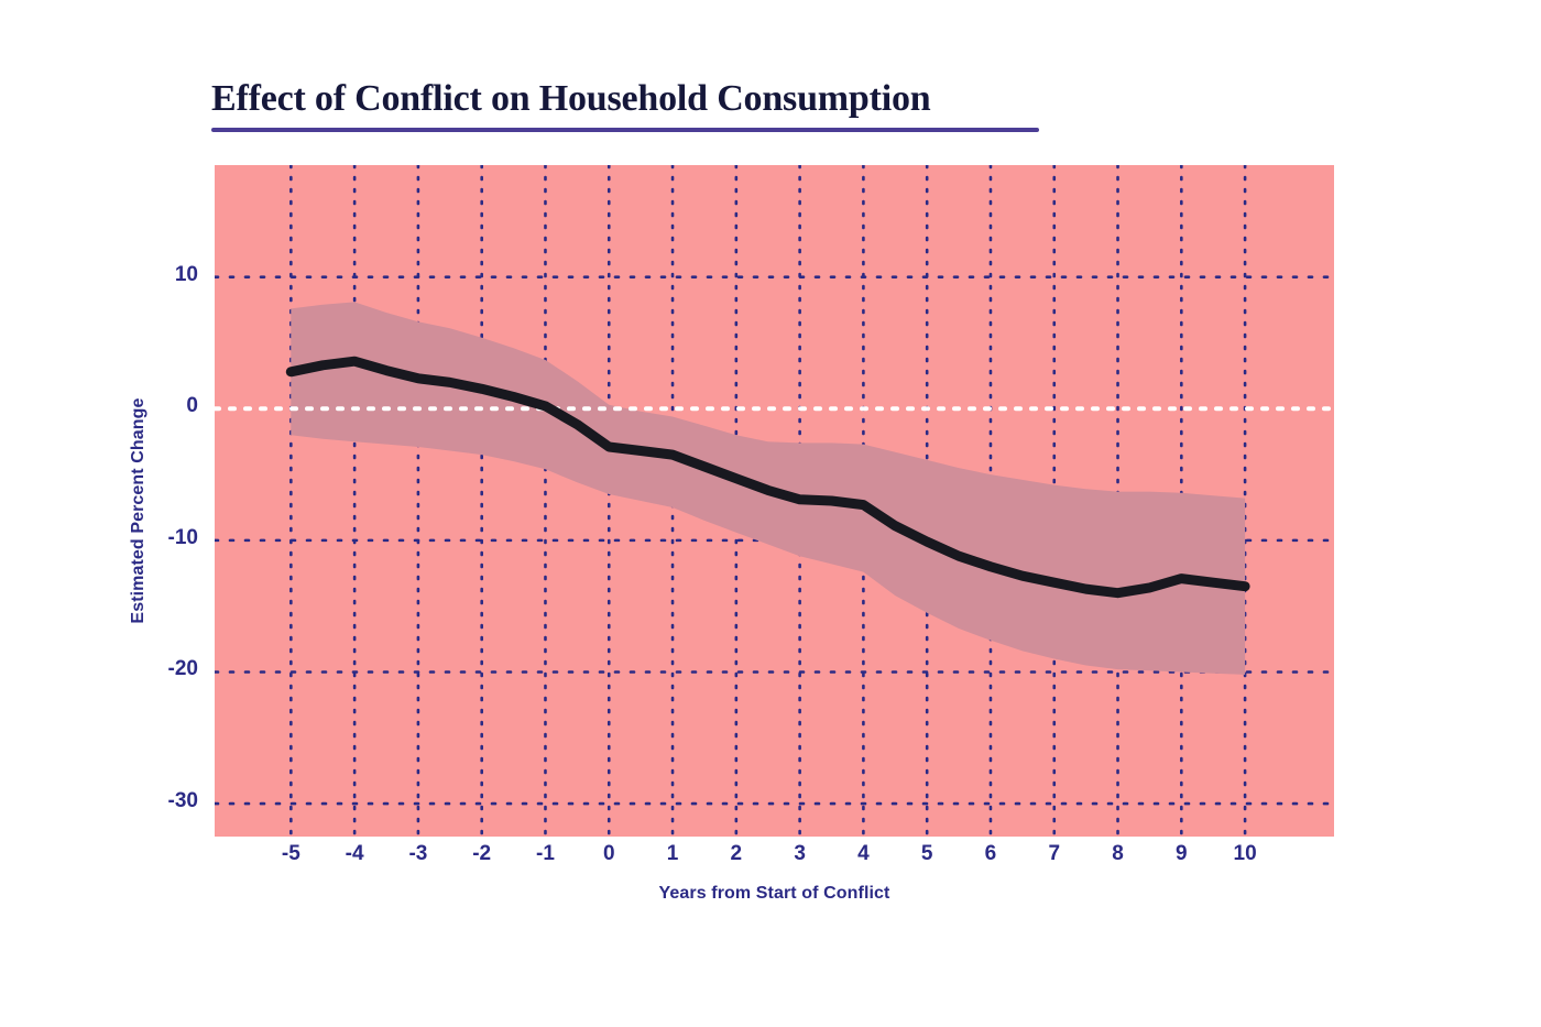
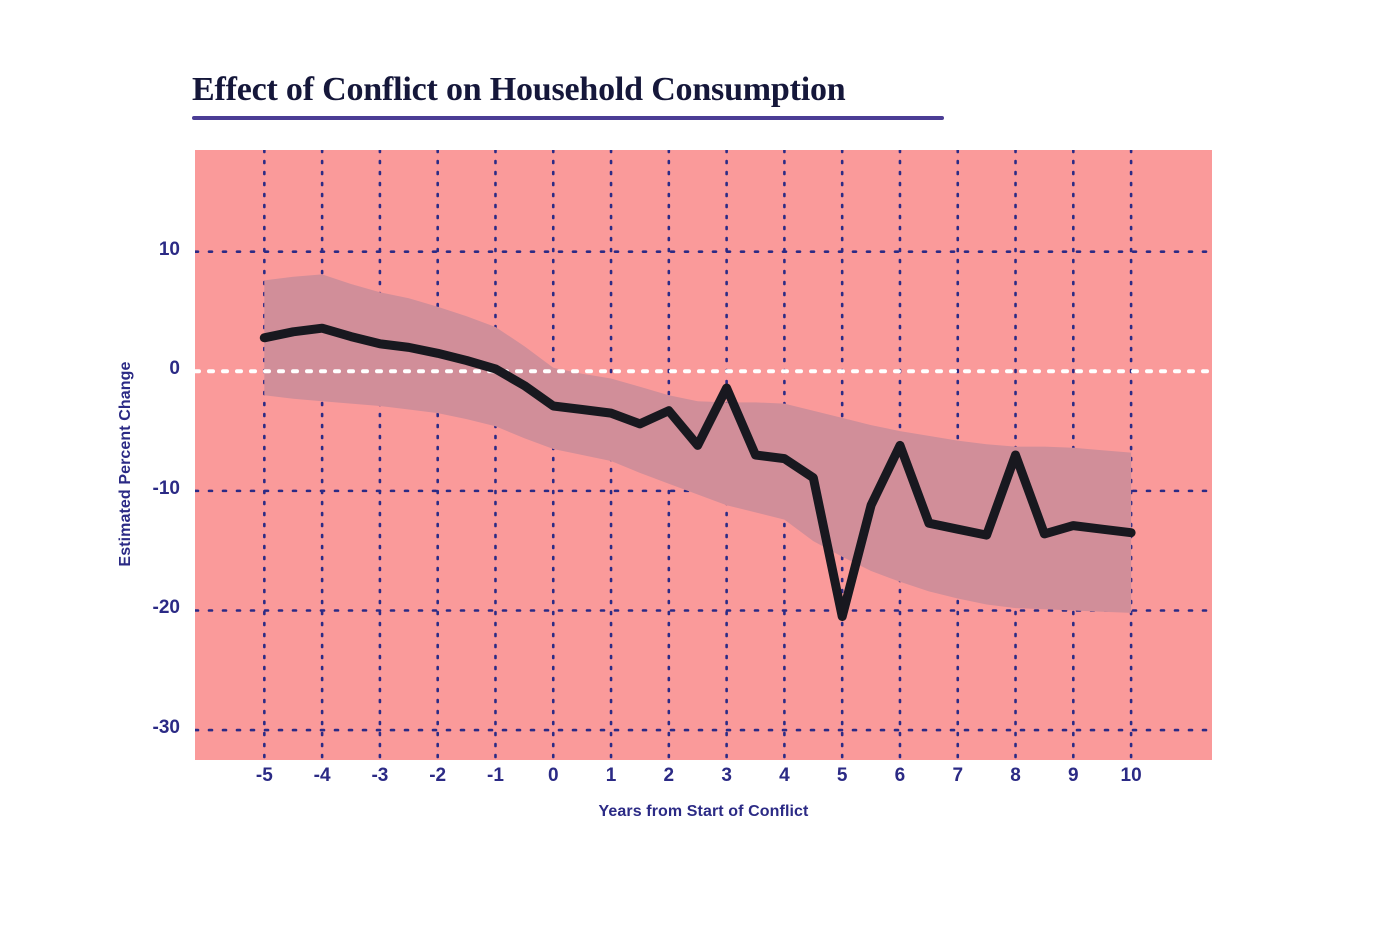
2: -5.3 -> -3.3
3: -6.9 -> -1.4
5: -10.1 -> -20.5
6: -12.0 -> -6.2
8: -14.0 -> -7.0
